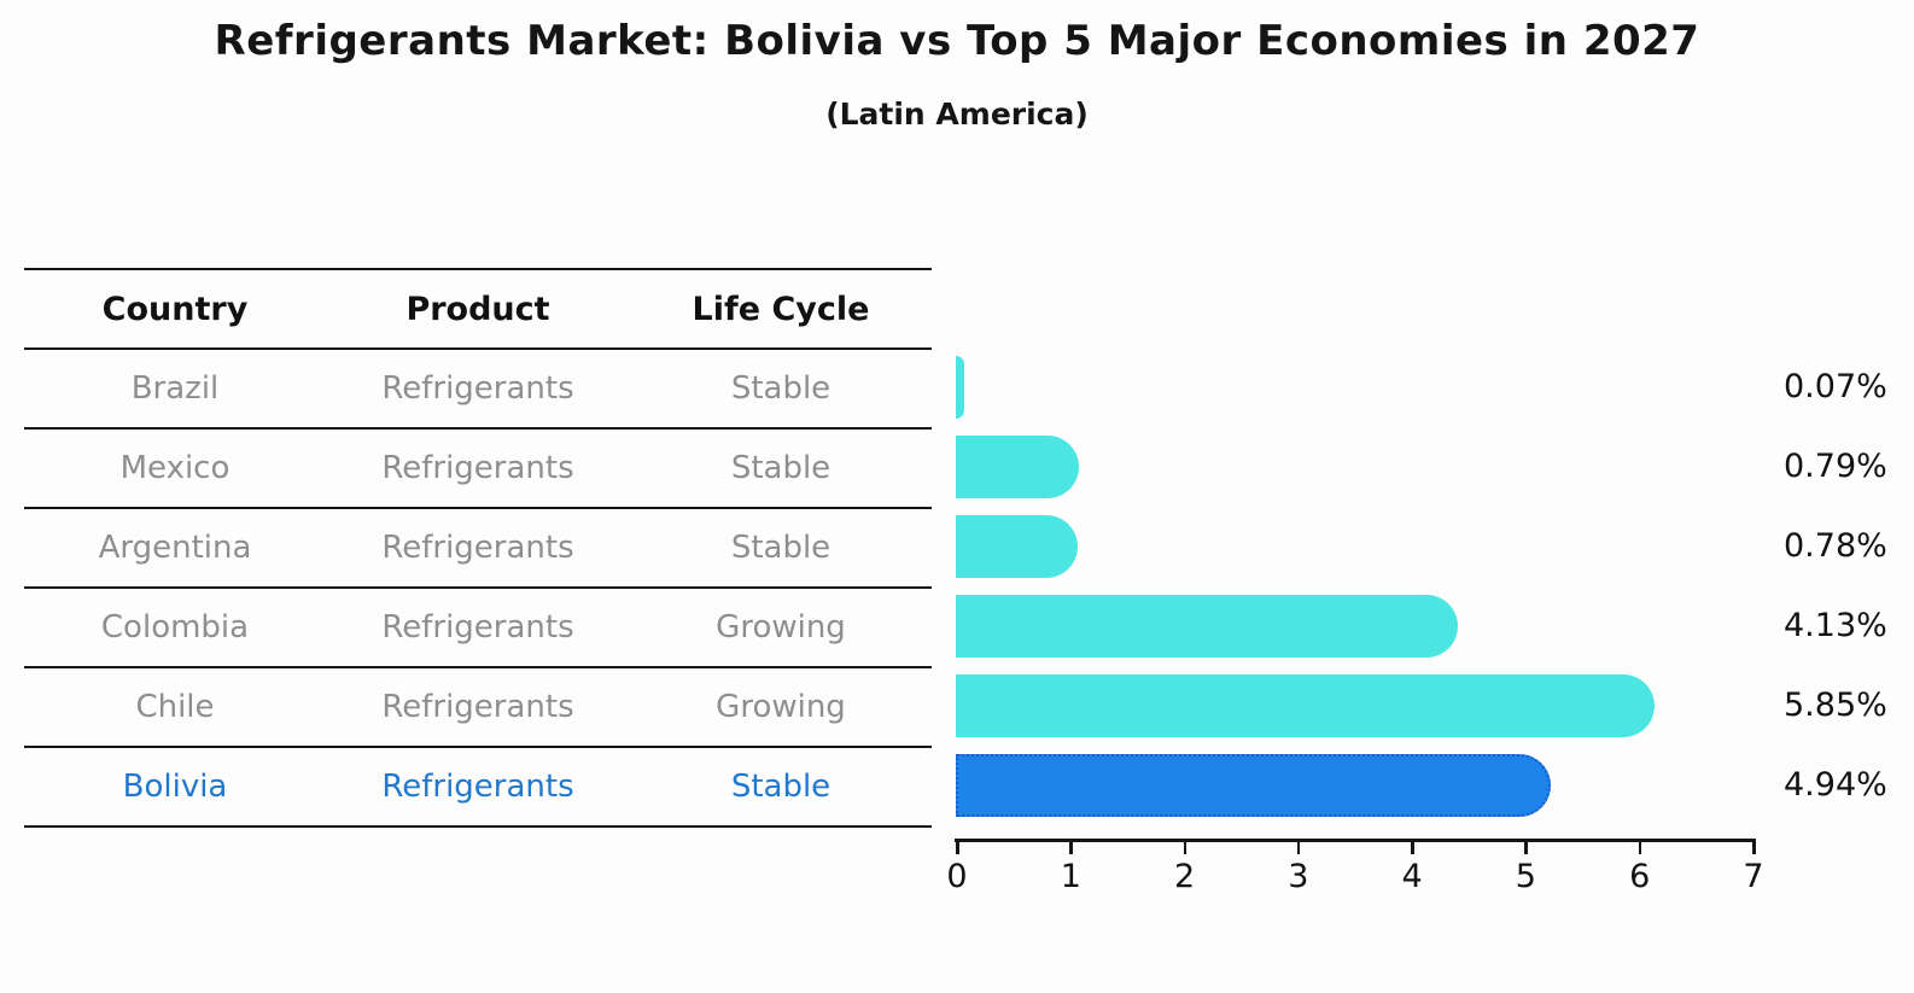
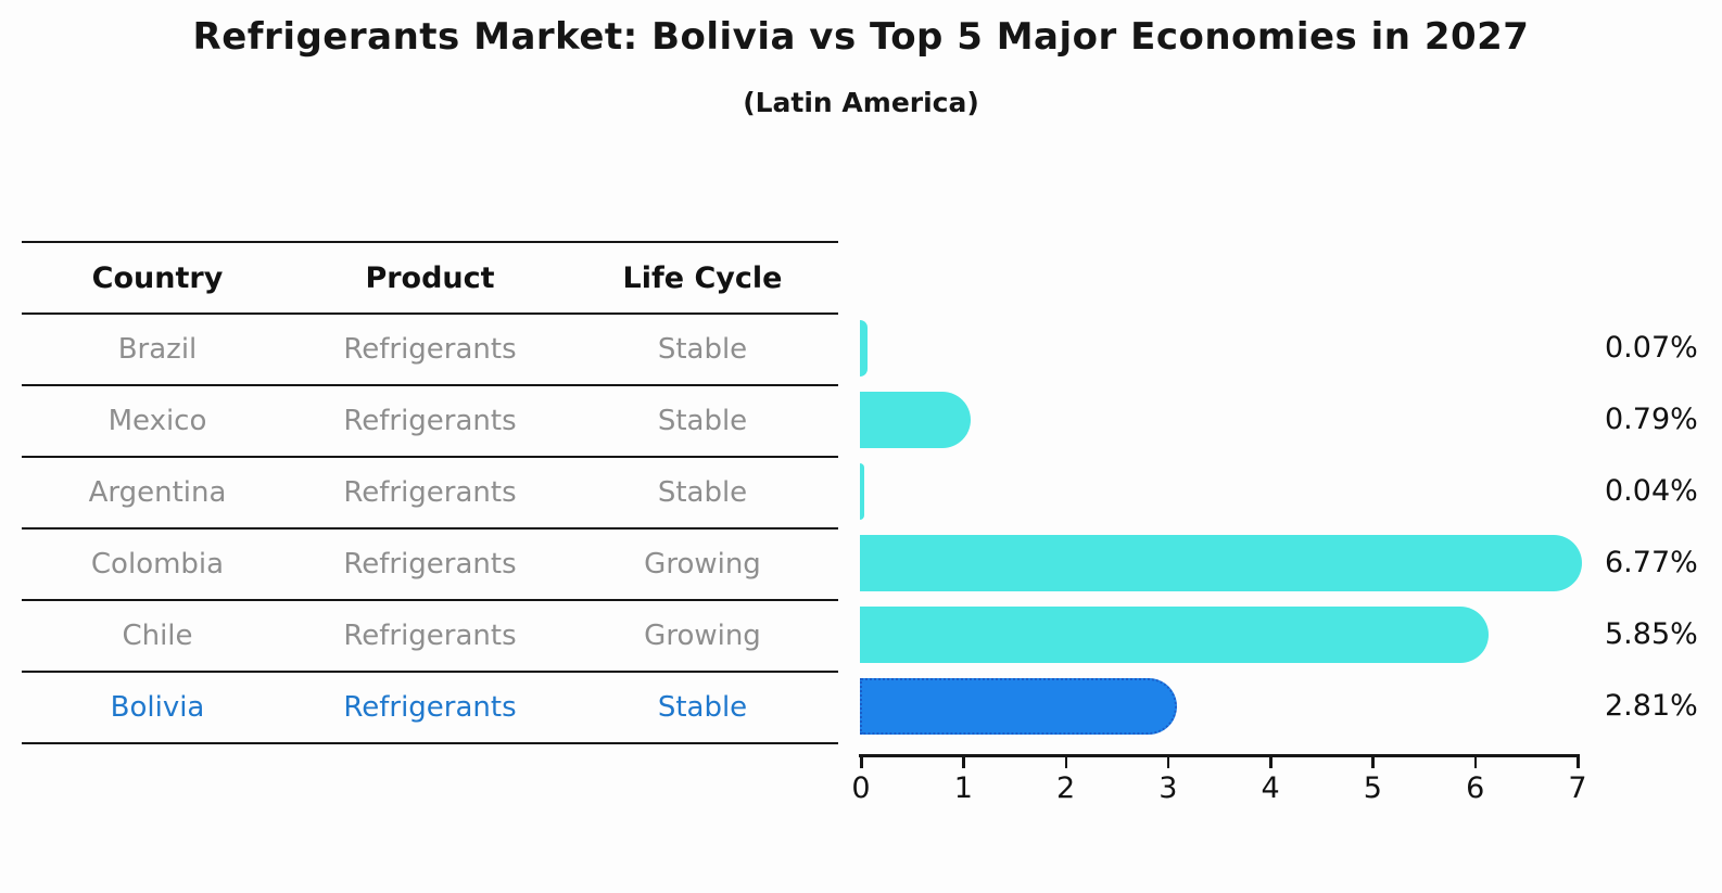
Argentina: 0.78% -> 0.04%
Colombia: 4.13% -> 6.77%
Bolivia: 4.94% -> 2.81%
